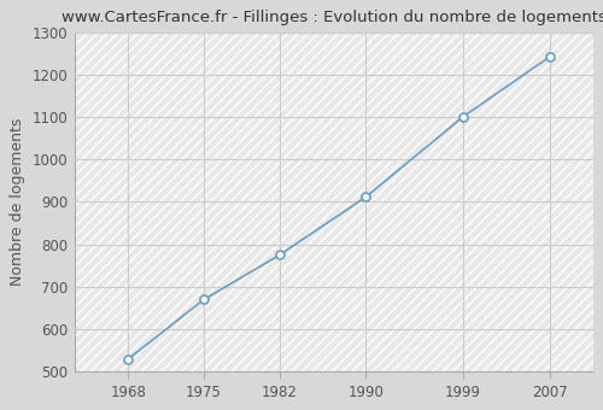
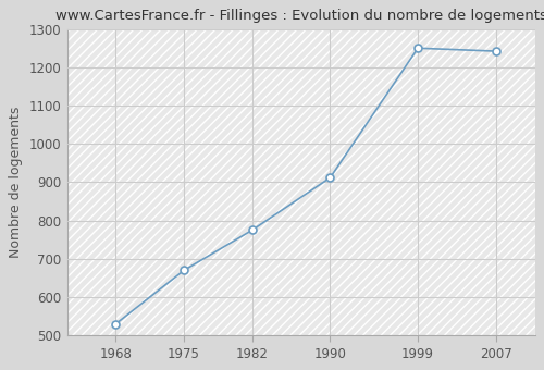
1999: 1101 -> 1250
